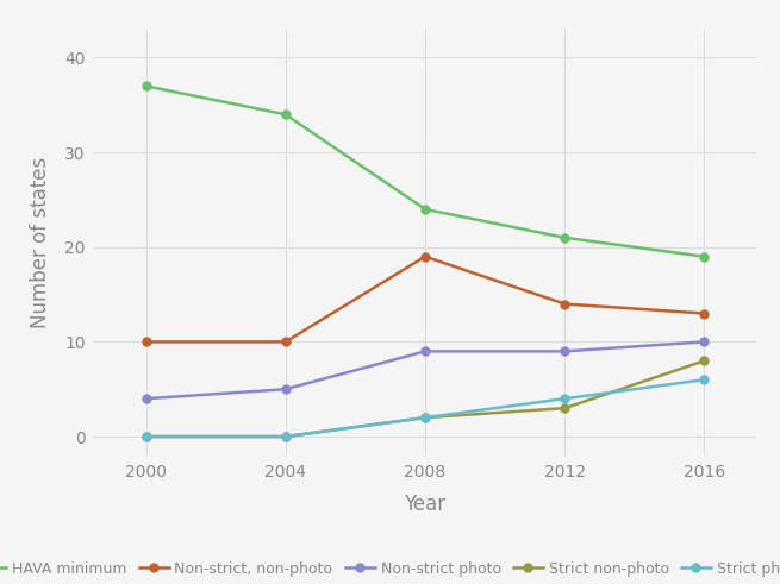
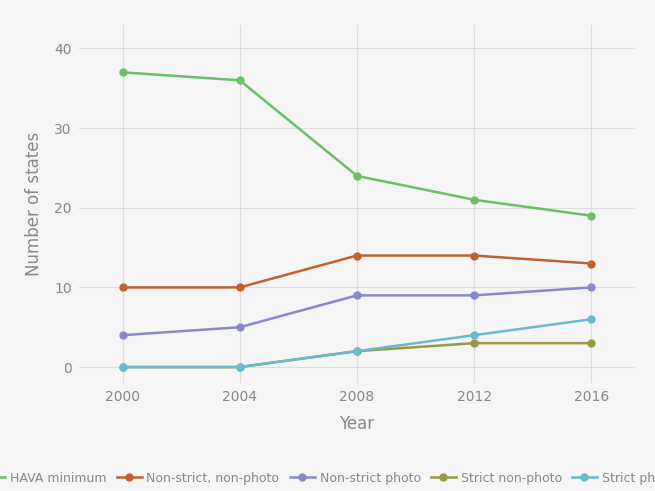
HAVA minimum/2004: 34 -> 36
Non-strict, non-photo/2008: 19 -> 14
Strict non-photo/2016: 8 -> 3
